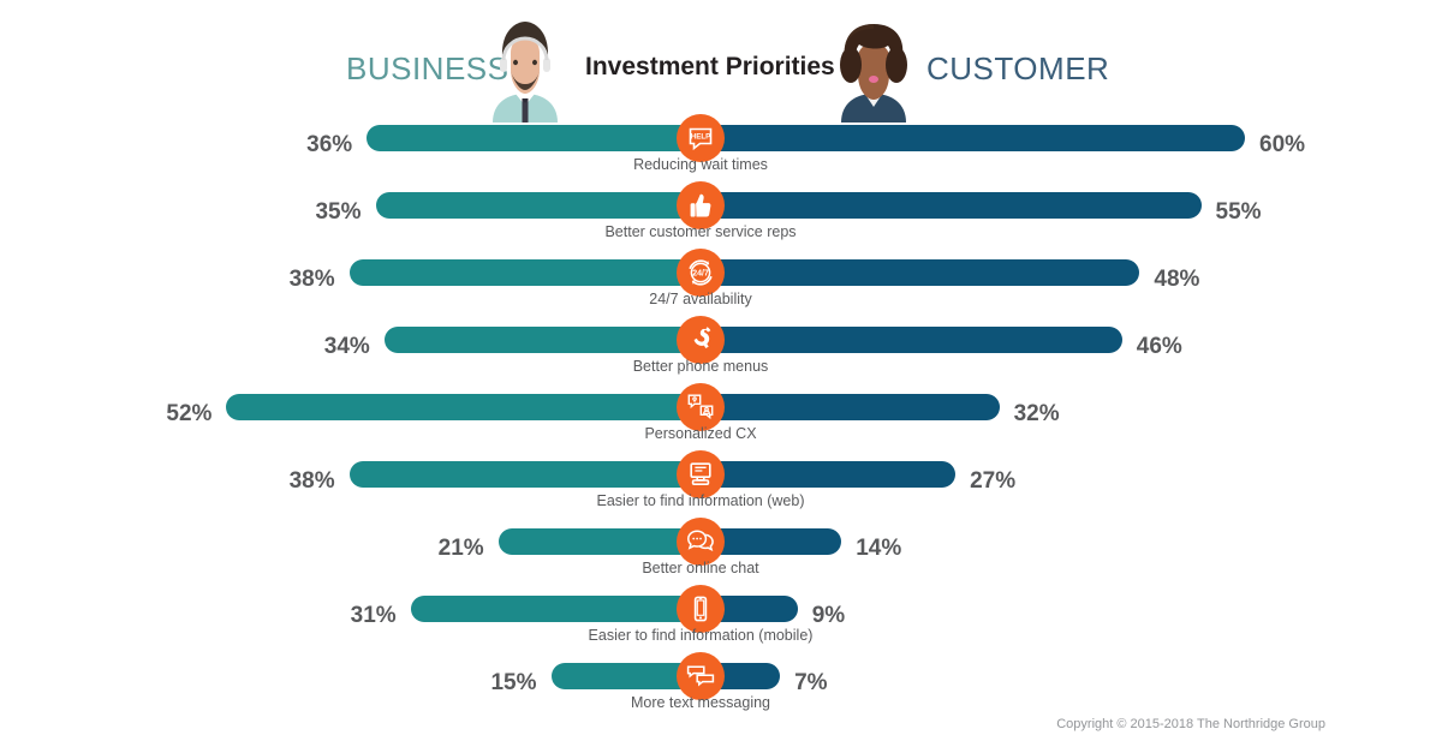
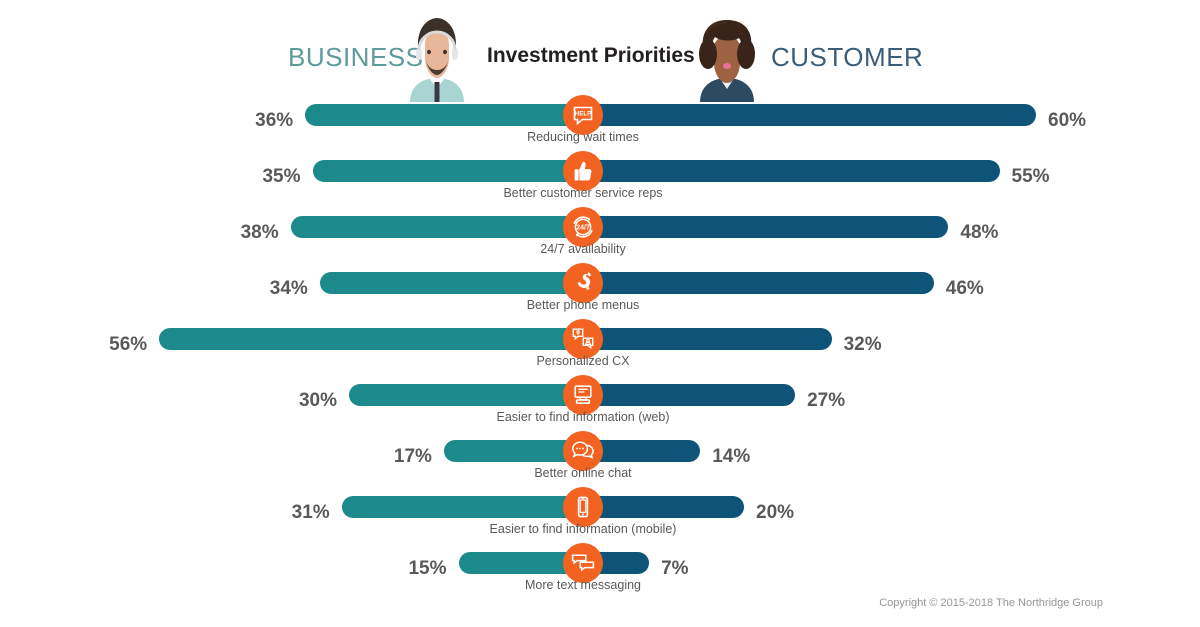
BUSINESS/Personalized CX: 52% -> 56%
BUSINESS/Easier to find information (web): 38% -> 30%
BUSINESS/Better online chat: 21% -> 17%
CUSTOMER/Easier to find information (mobile): 9% -> 20%
